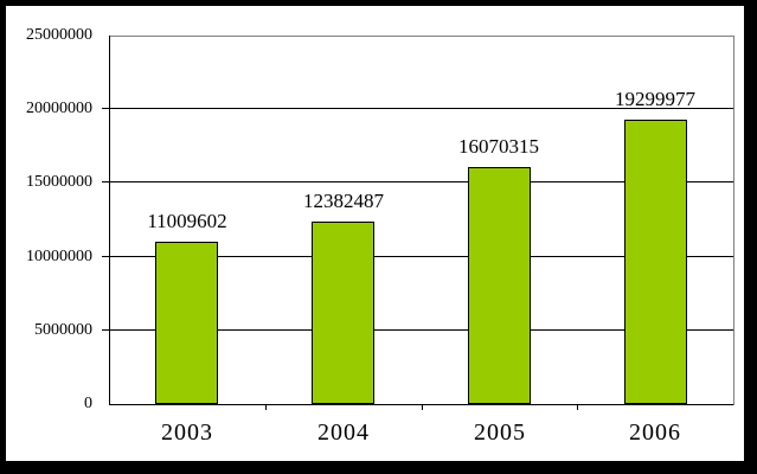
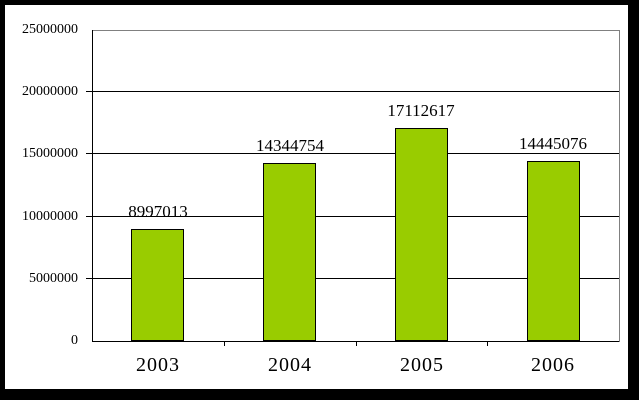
2003: 11009602 -> 8997013
2004: 12382487 -> 14344754
2005: 16070315 -> 17112617
2006: 19299977 -> 14445076
